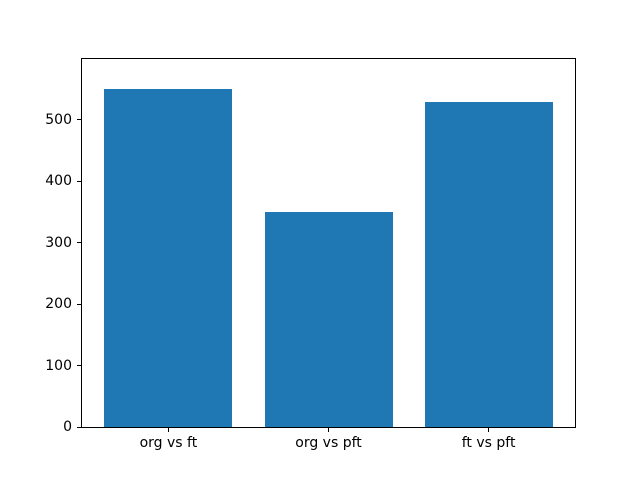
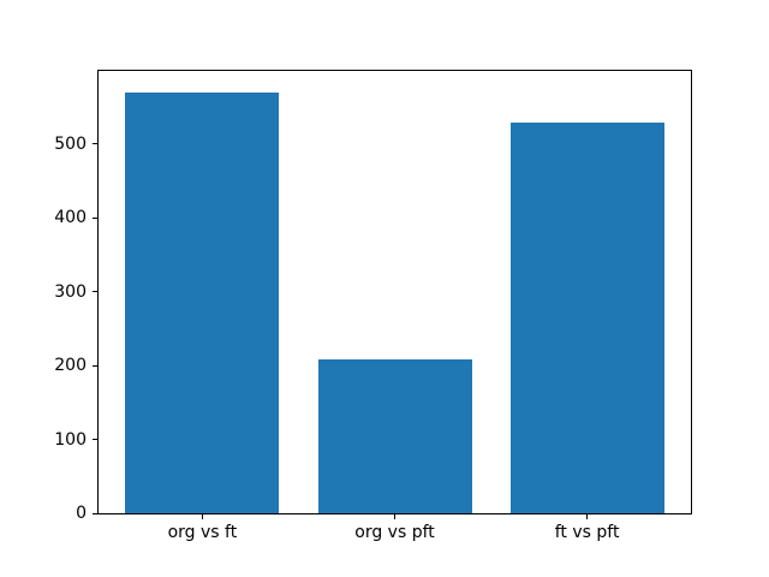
org vs ft: 550 -> 570
org vs pft: 350 -> 210
